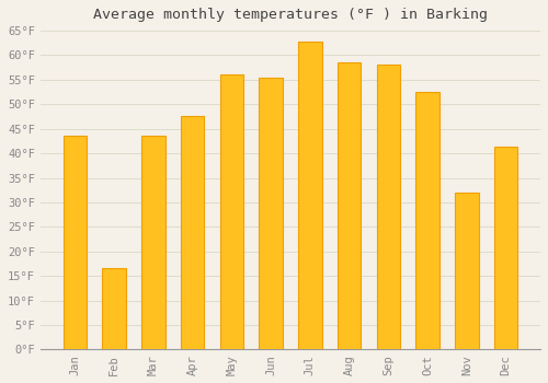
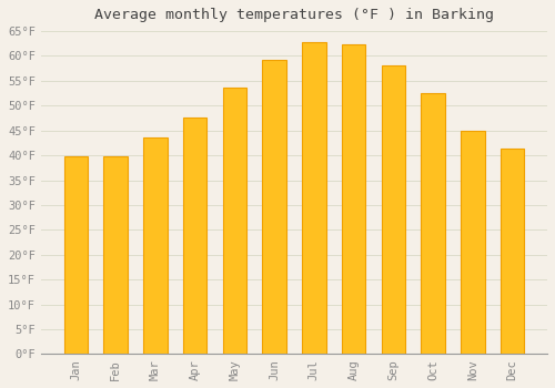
Jan: 43.5°F -> 39.9°F
Feb: 16.5°F -> 39.9°F
May: 56.0°F -> 53.6°F
Jun: 55.5°F -> 59.2°F
Aug: 58.5°F -> 62.4°F
Nov: 32.0°F -> 45.0°F
